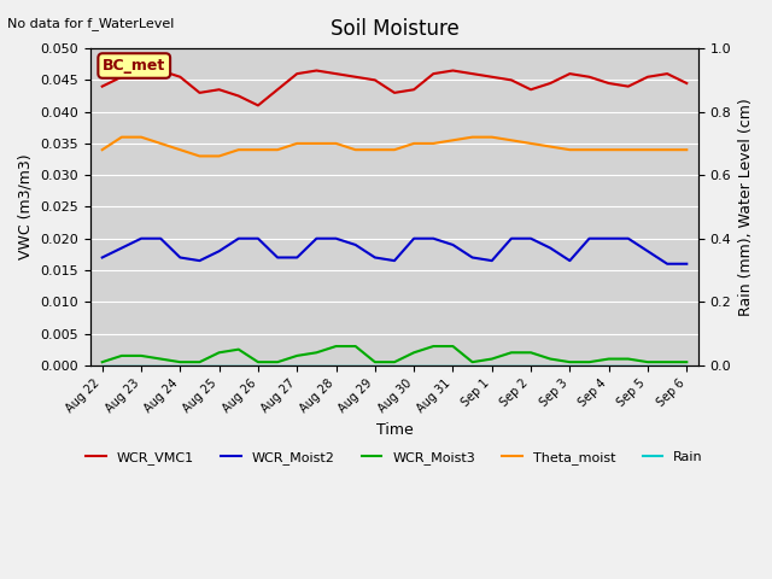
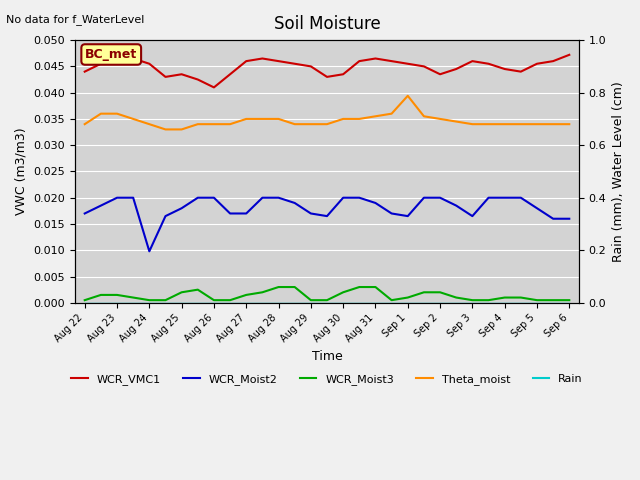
WCR_Moist2/Aug 24: 0.0170 -> 0.0098
Theta_moist/Sep 1: 0.0360 -> 0.0394
WCR_VMC1/Sep 6: 0.0445 -> 0.0472
